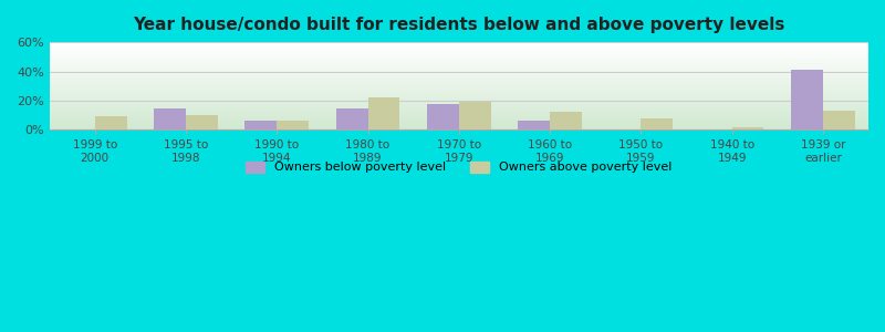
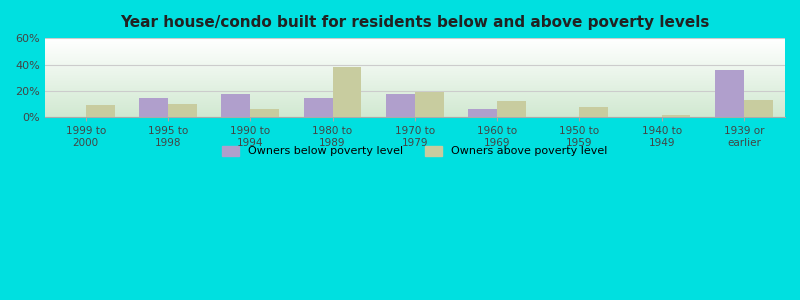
Owners below poverty level/1990 to 1994: 6% -> 18%
Owners above poverty level/1980 to 1989: 22% -> 38%
Owners below poverty level/1939 or earlier: 41% -> 36%
